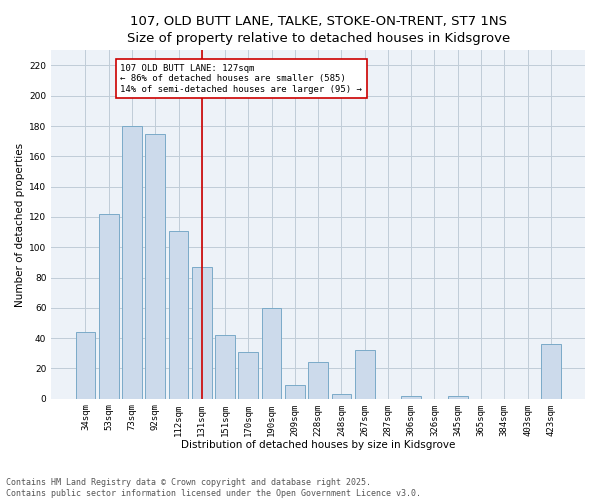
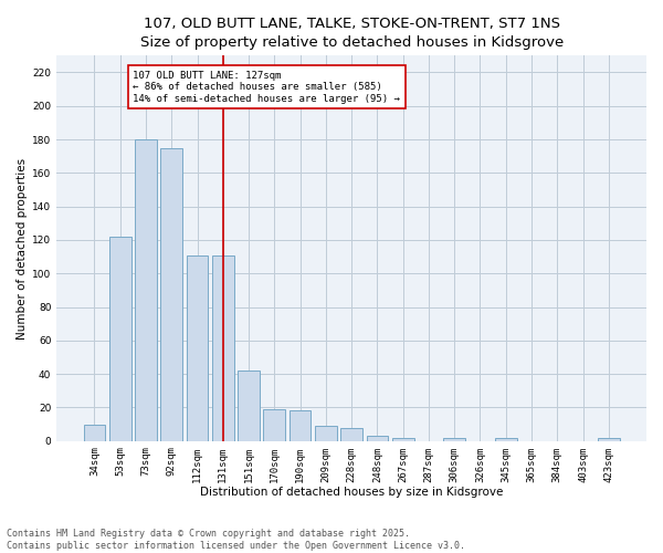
34sqm: 44 -> 10
131sqm: 87 -> 111
170sqm: 31 -> 19
190sqm: 60 -> 18
228sqm: 24 -> 8
267sqm: 32 -> 2
423sqm: 36 -> 2
